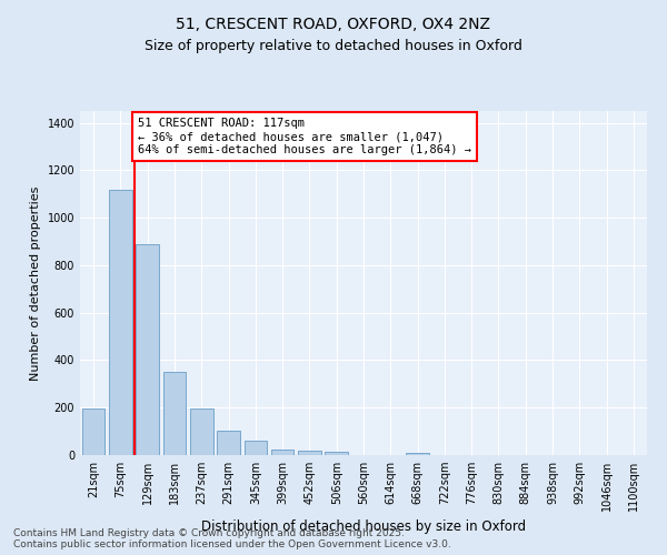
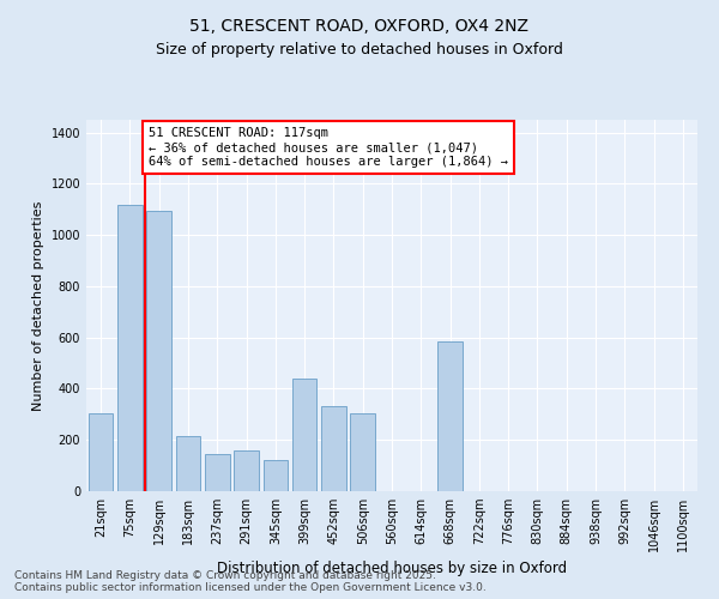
21sqm: 195 -> 305
129sqm: 890 -> 1095
183sqm: 350 -> 215
237sqm: 195 -> 145
291sqm: 105 -> 160
345sqm: 60 -> 120
399sqm: 25 -> 440
452sqm: 20 -> 330
506sqm: 15 -> 305
668sqm: 10 -> 585
